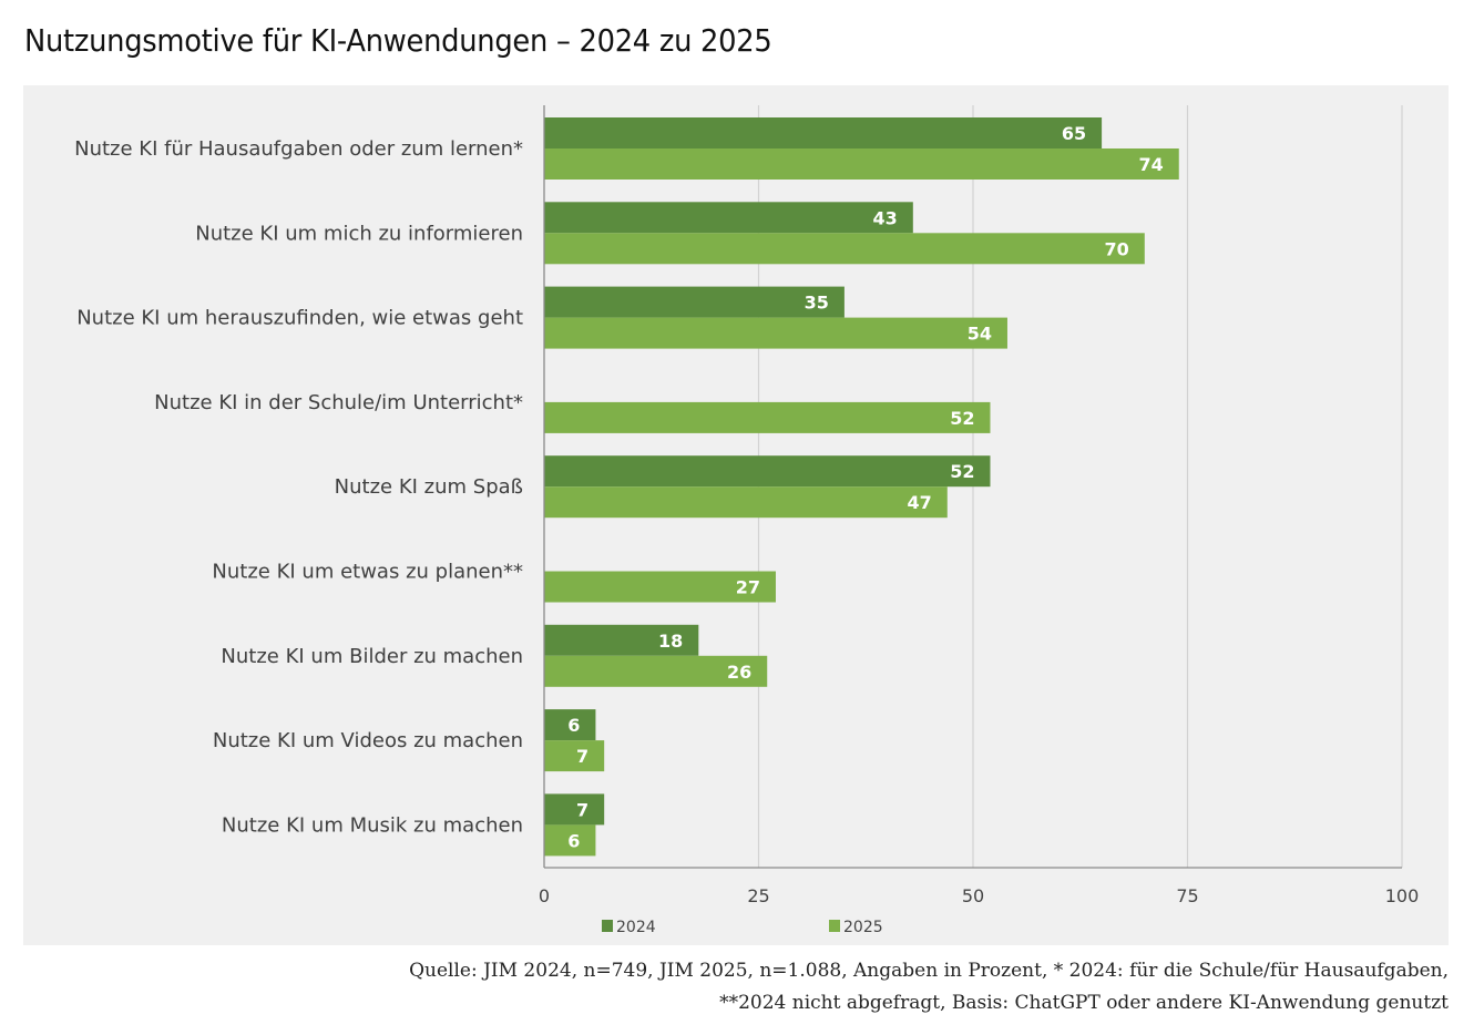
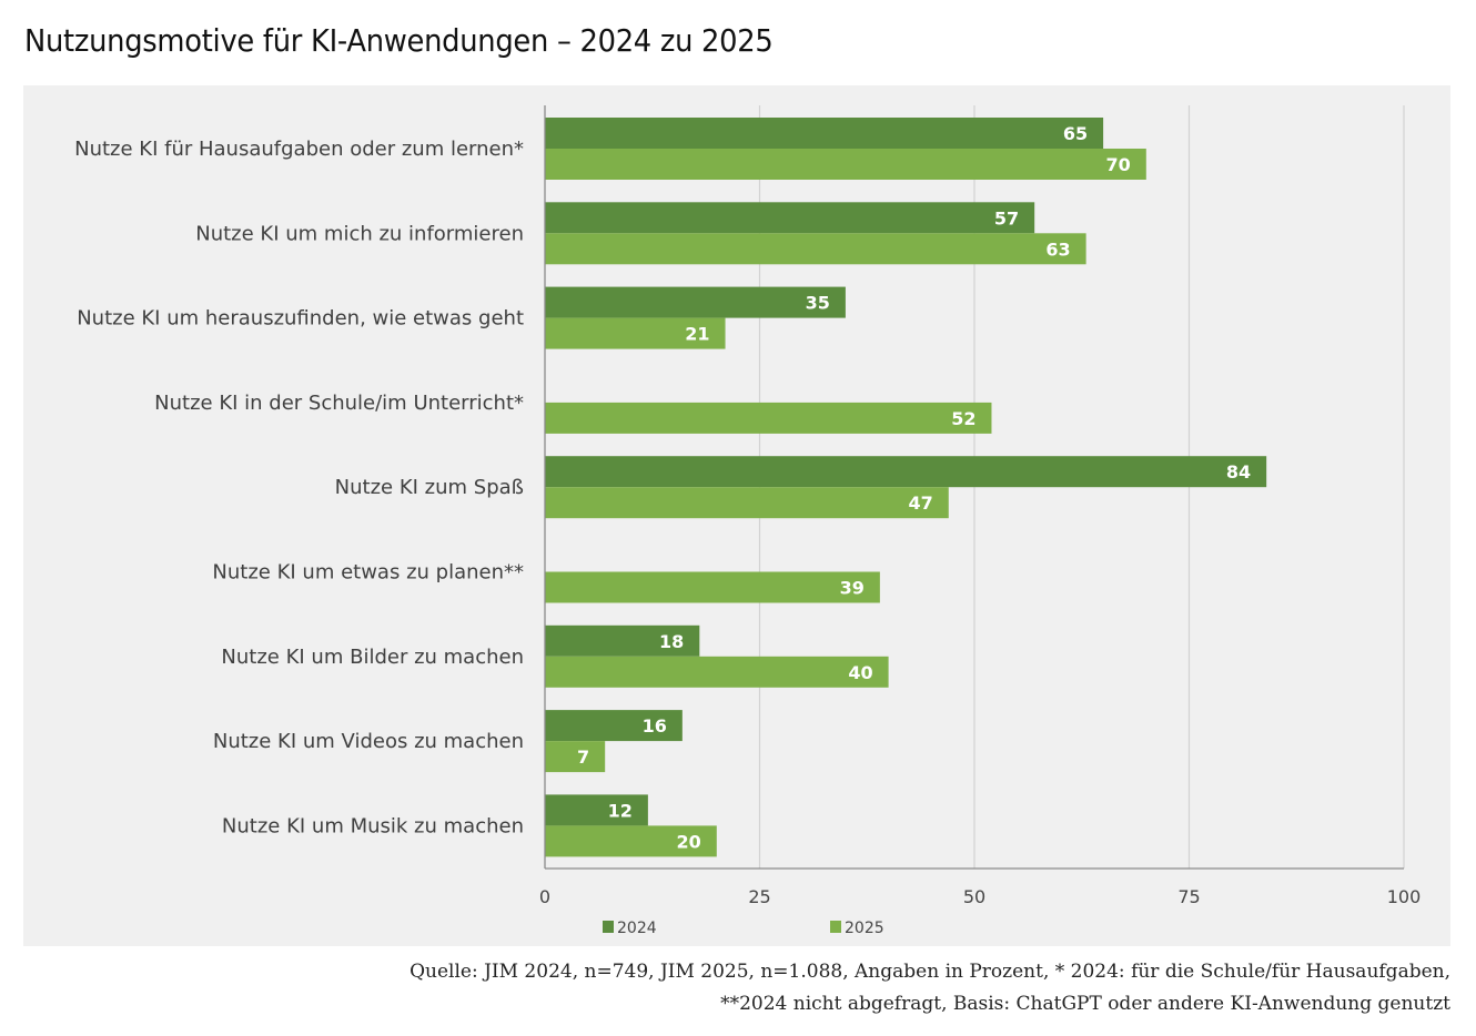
2025/Nutze KI für Hausaufgaben oder zum lernen*: 74 -> 70
2024/Nutze KI um mich zu informieren: 43 -> 57
2025/Nutze KI um mich zu informieren: 70 -> 63
2025/Nutze KI um herauszufinden, wie etwas geht: 54 -> 21
2024/Nutze KI zum Spaß: 52 -> 84
2025/Nutze KI um etwas zu planen**: 27 -> 39
2025/Nutze KI um Bilder zu machen: 26 -> 40
2024/Nutze KI um Videos zu machen: 6 -> 16
2024/Nutze KI um Musik zu machen: 7 -> 12
2025/Nutze KI um Musik zu machen: 6 -> 20
